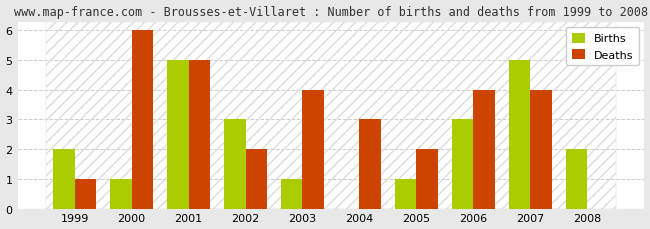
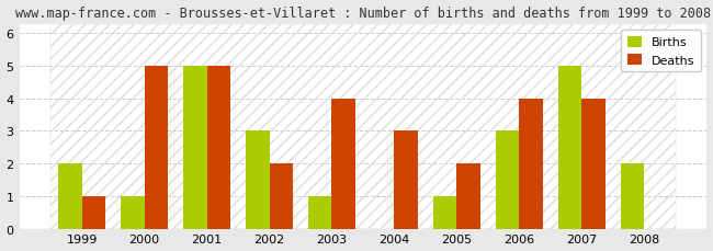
Deaths/2000: 6 -> 5
